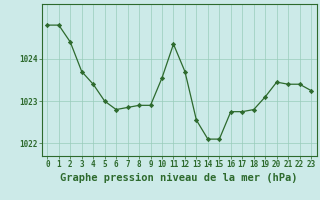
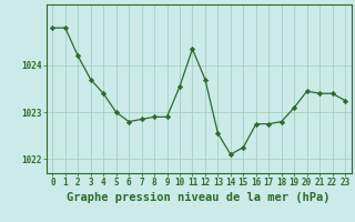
2: 1024.40 -> 1024.20
15: 1022.10 -> 1022.25
